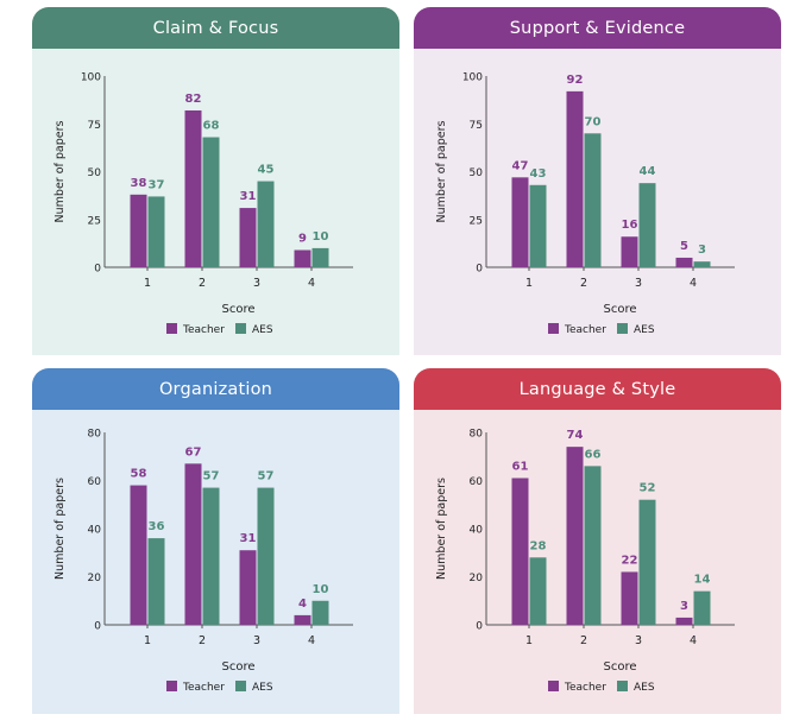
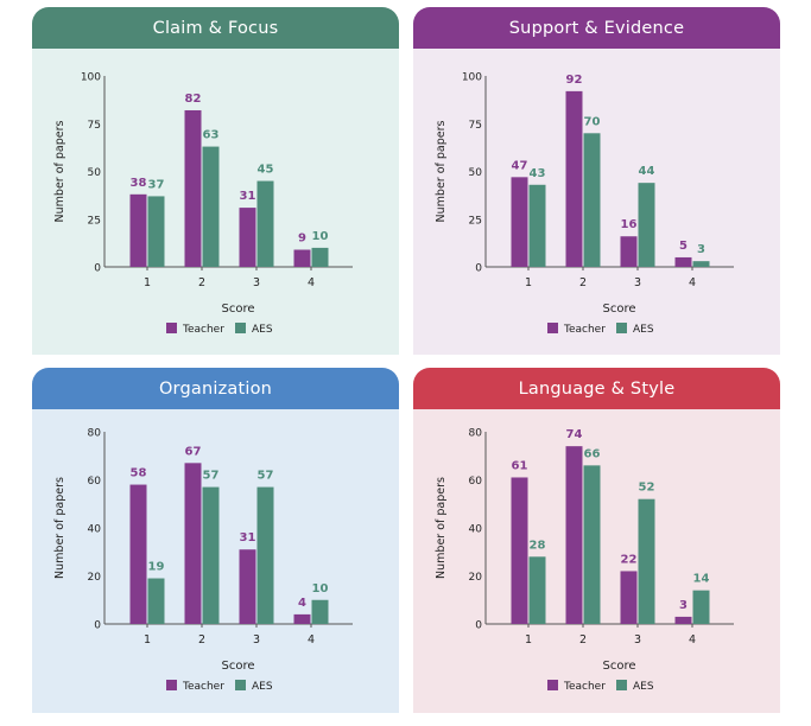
Claim & Focus/AES/2: 68 -> 63
Organization/AES/1: 36 -> 19
